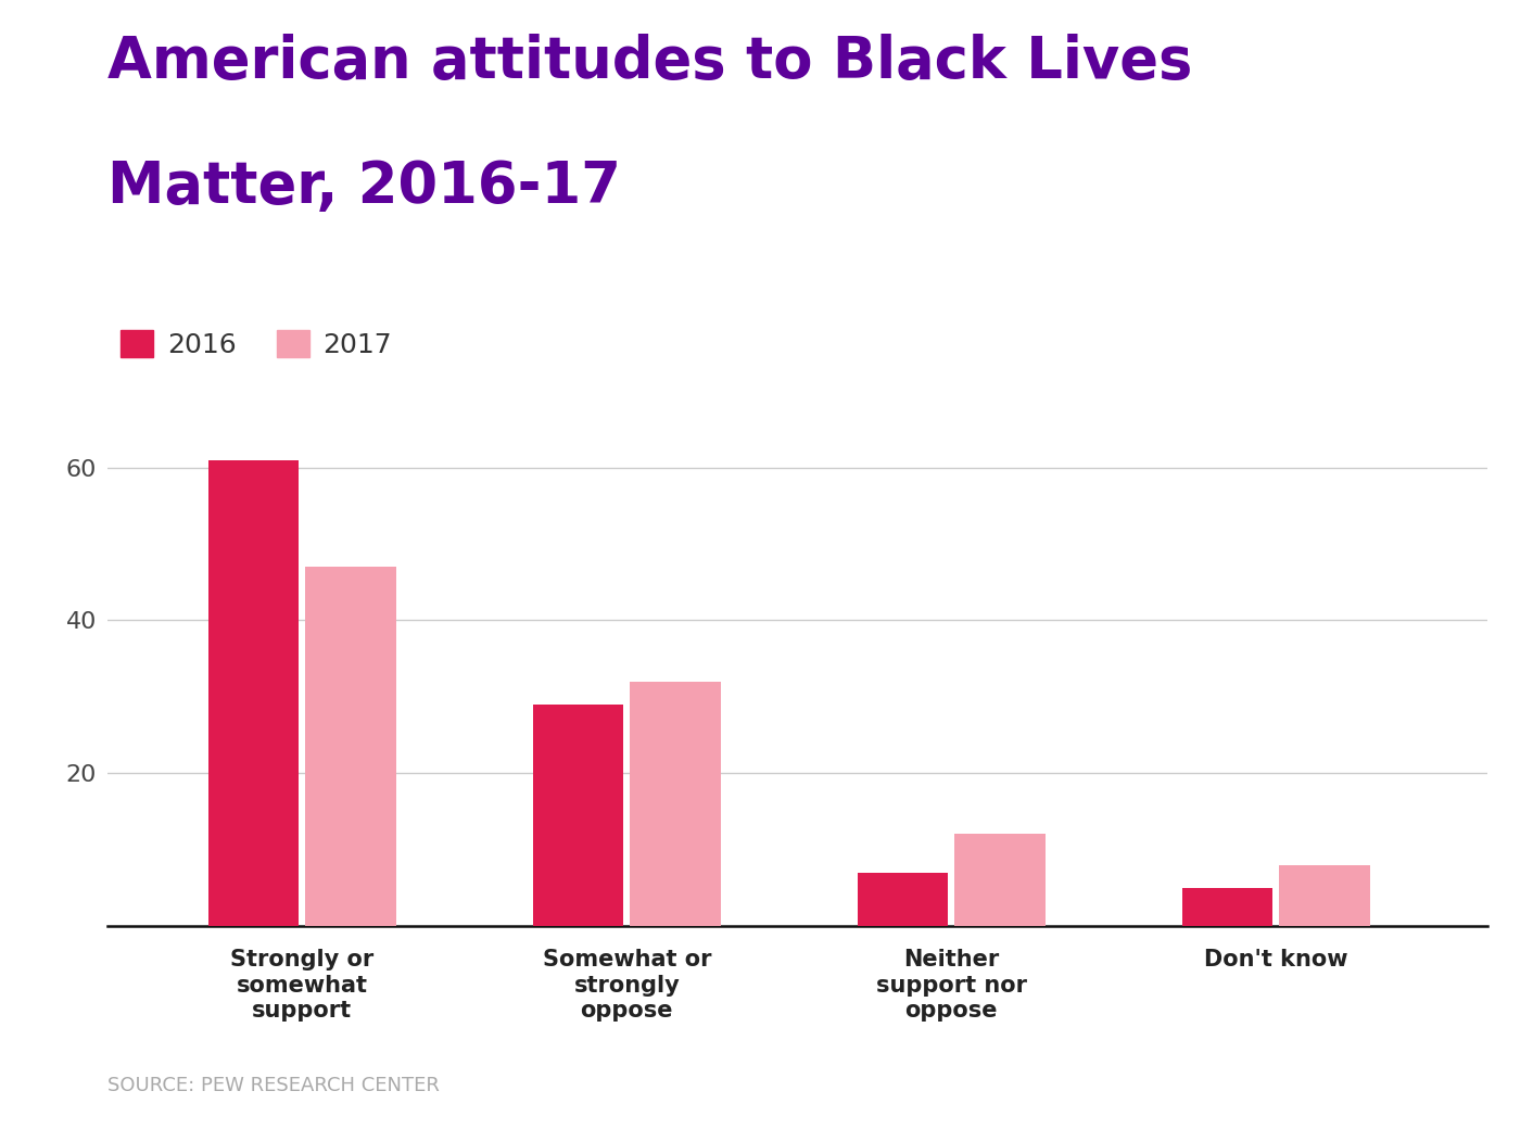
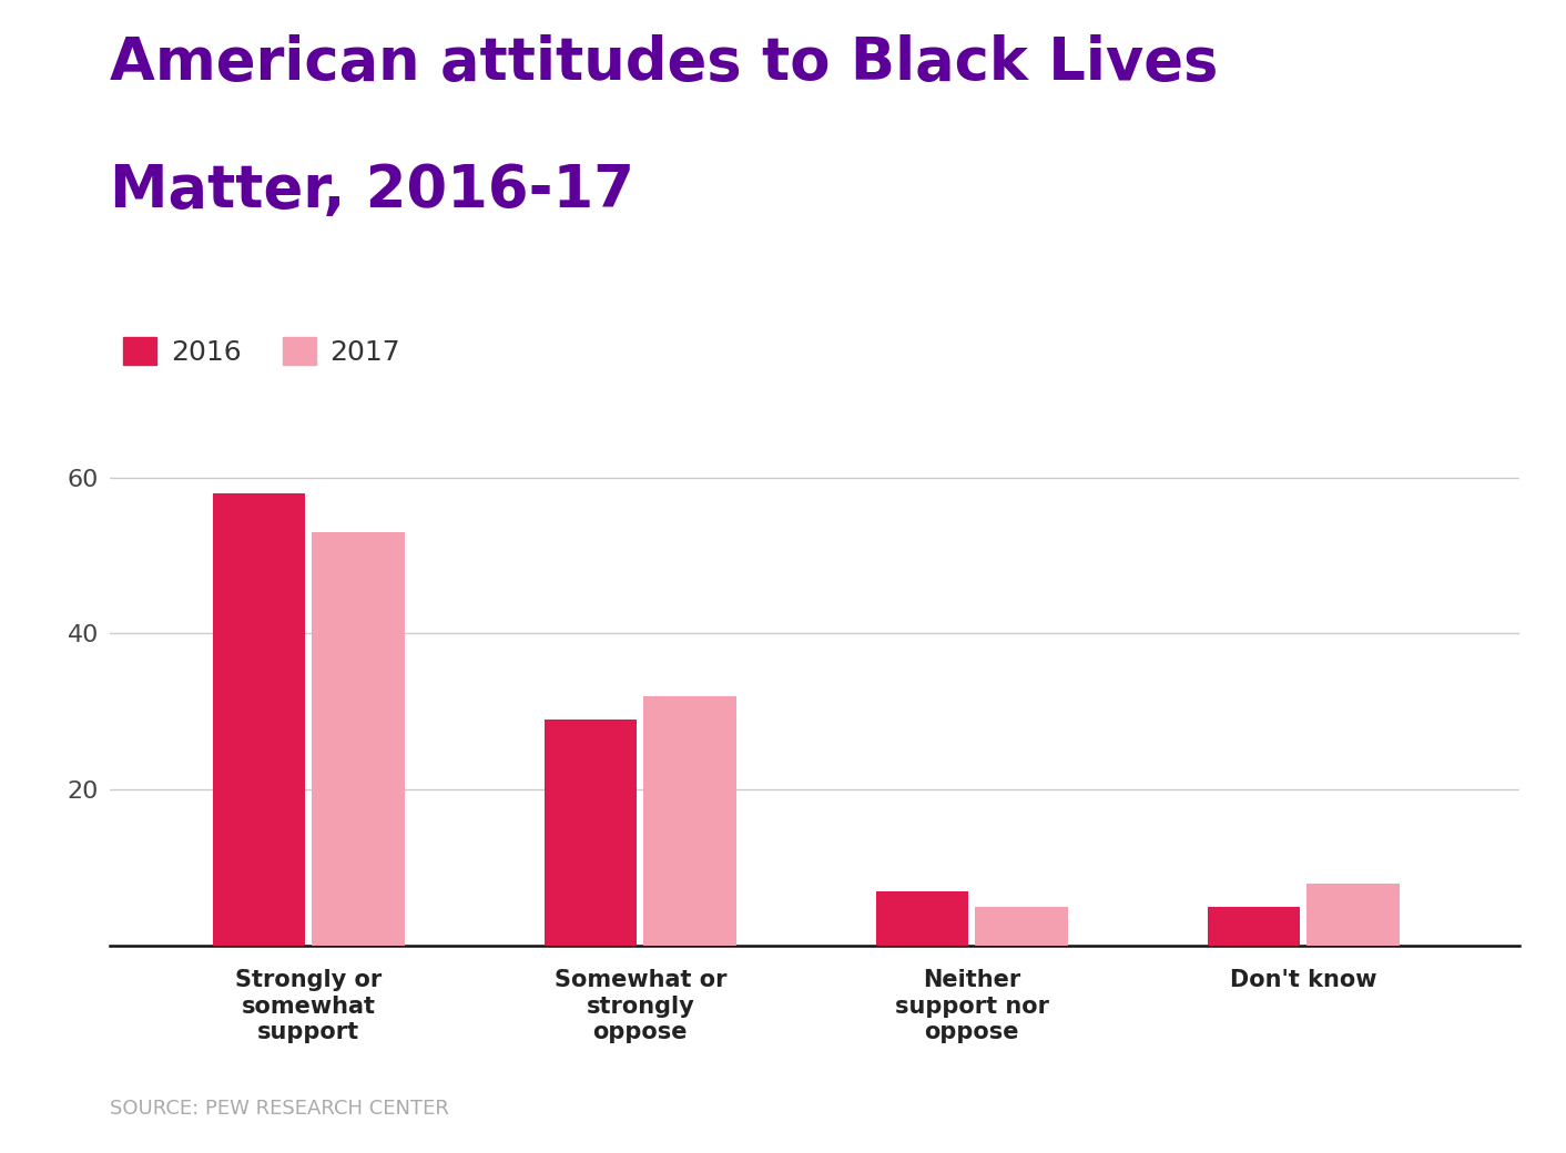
2016/Strongly or somewhat support: 61 -> 58
2017/Strongly or somewhat support: 47 -> 53
2017/Neither support nor oppose: 12 -> 5
